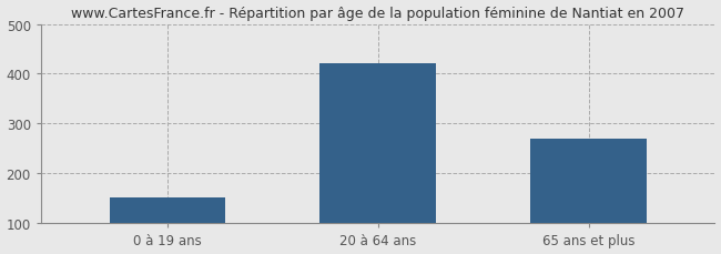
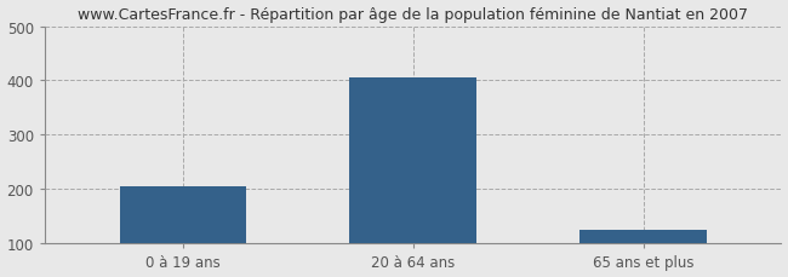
0 à 19 ans: 153 -> 205
20 à 64 ans: 422 -> 405
65 ans et plus: 270 -> 125
